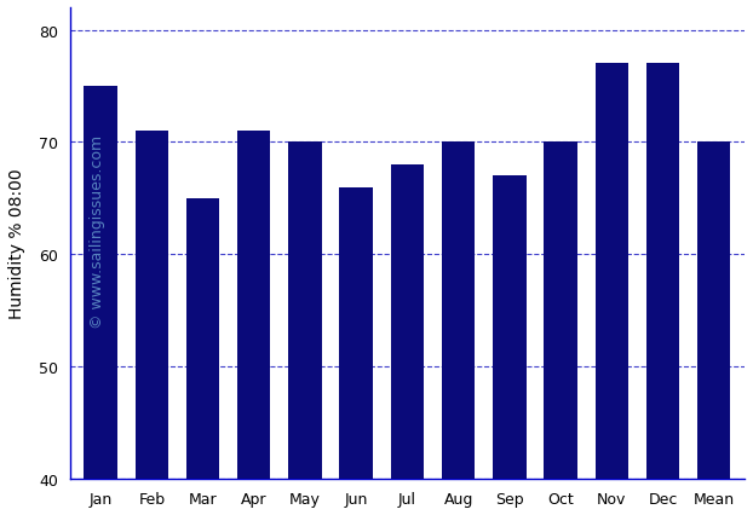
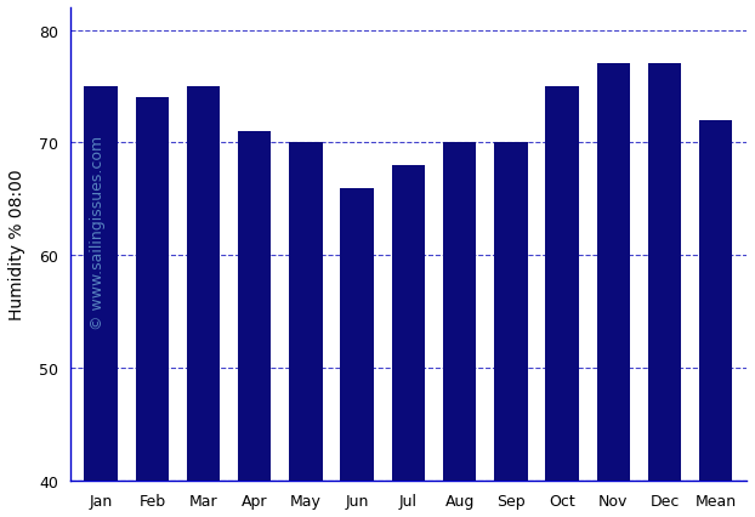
Feb: 71 -> 74
Mar: 65 -> 75
Sep: 67 -> 70
Oct: 70 -> 75
Mean: 70 -> 72
